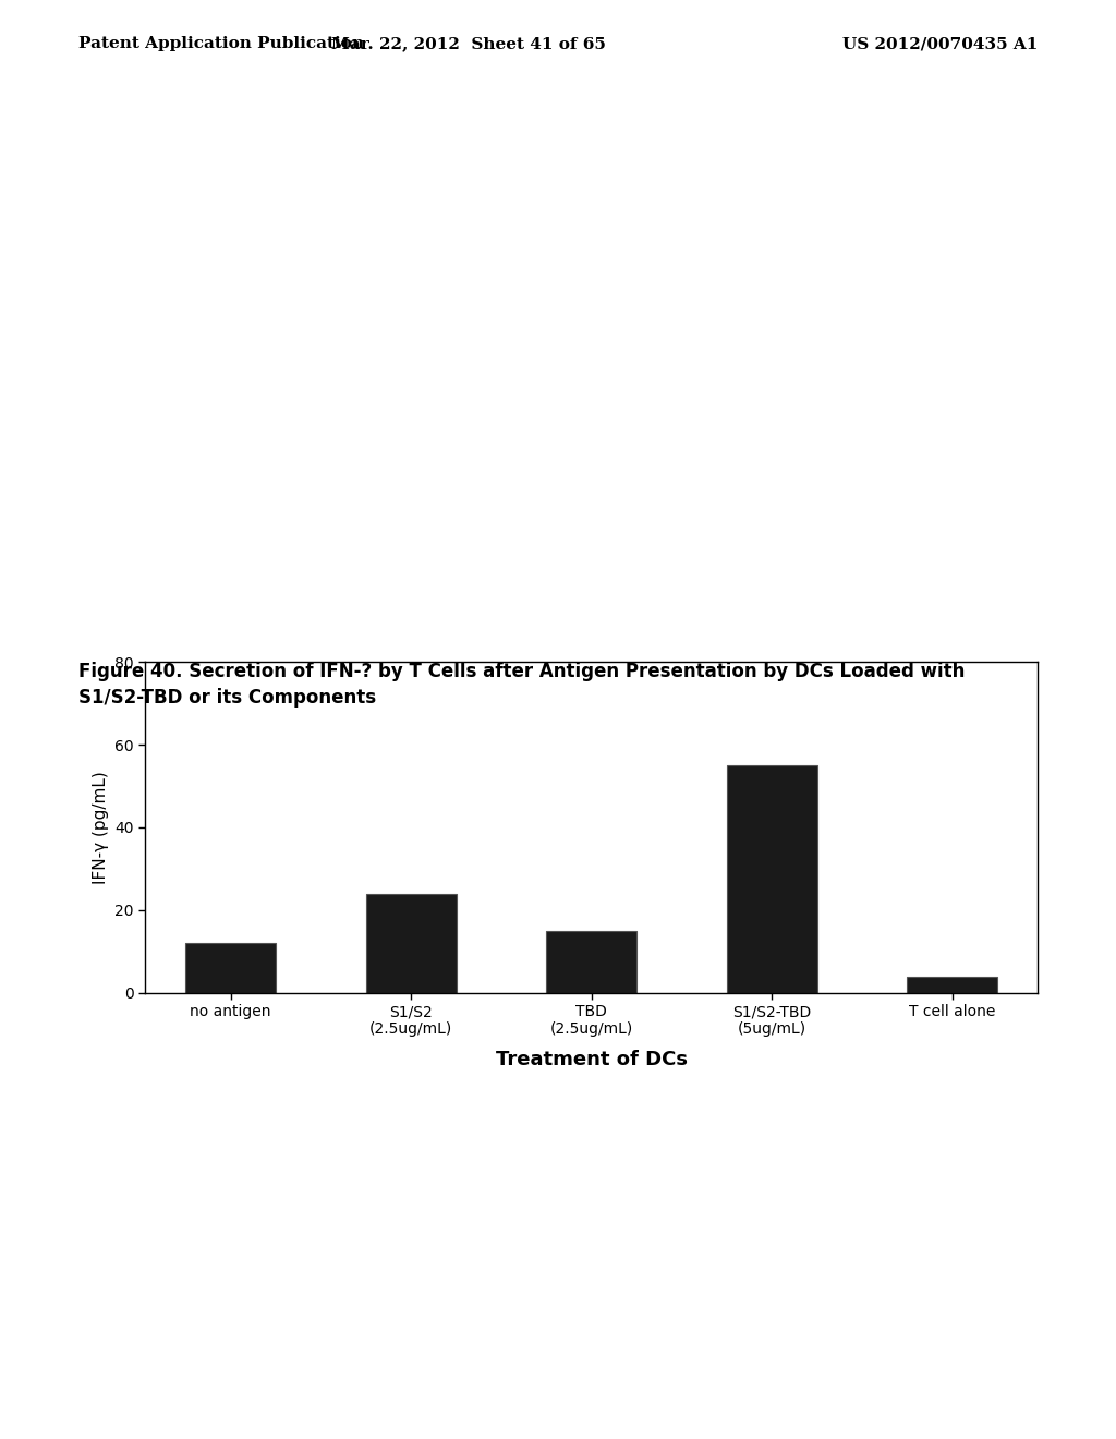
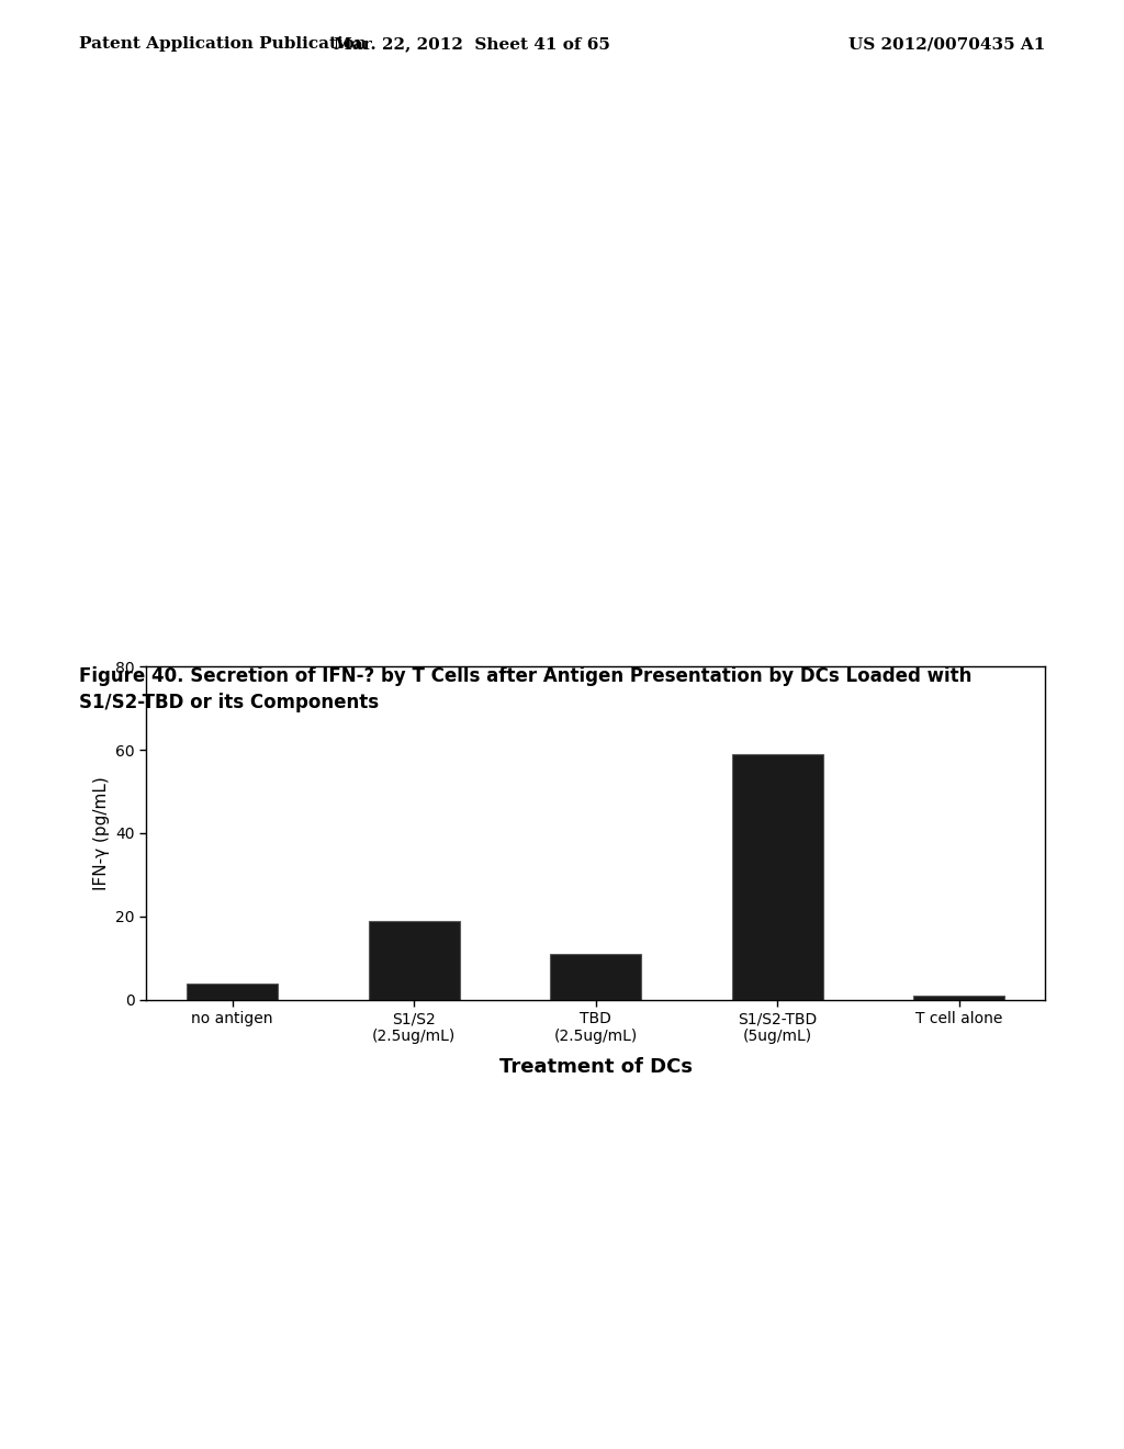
no antigen: 12 -> 4
S1/S2 (2.5ug/mL): 24 -> 19
TBD (2.5ug/mL): 15 -> 11
S1/S2-TBD (5ug/mL): 55 -> 59
T cell alone: 4 -> 1
